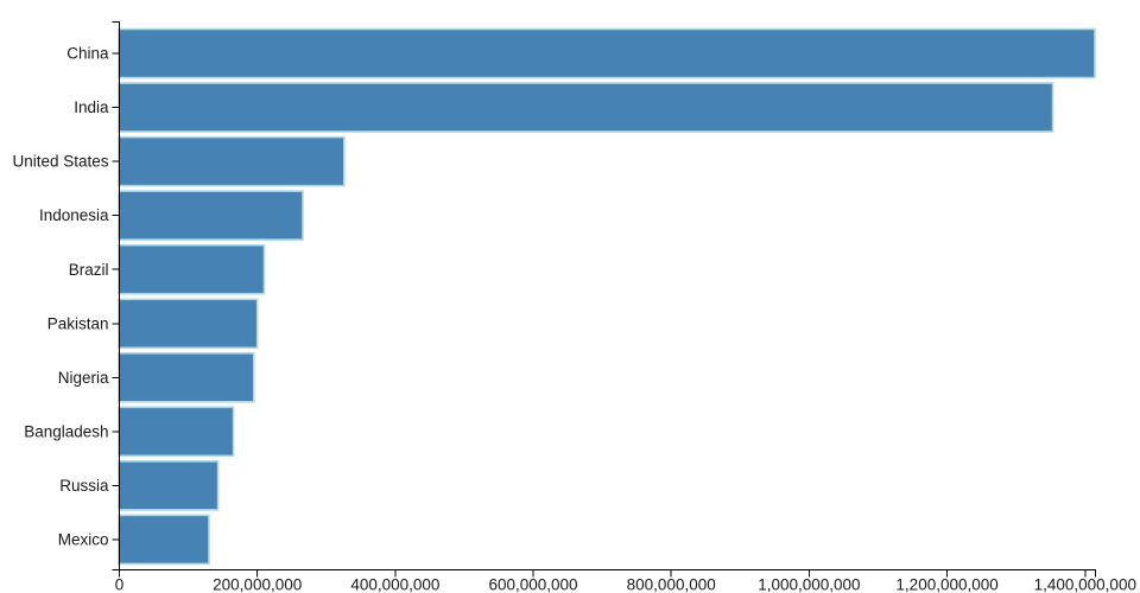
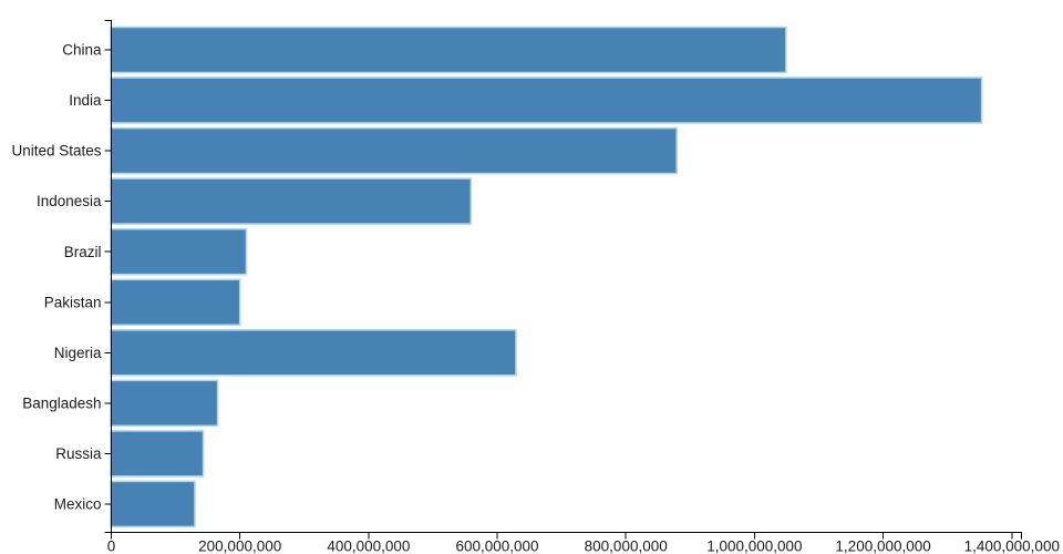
China: 1420000000 -> 1050000000
United States: 330000000 -> 880000000
Indonesia: 270000000 -> 560000000
Nigeria: 200000000 -> 630000000
